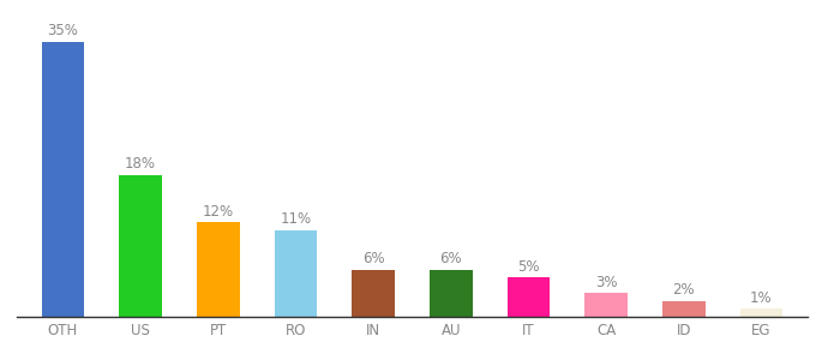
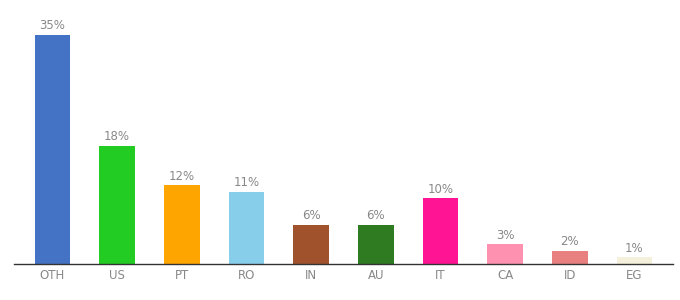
IT: 5% -> 10%
